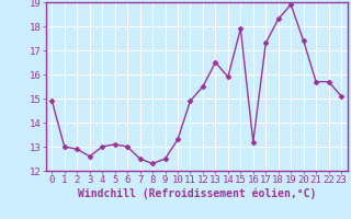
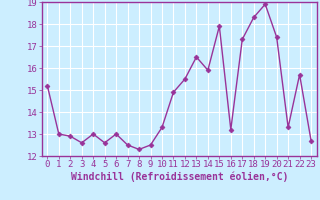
0: 14.9 -> 15.2
5: 13.1 -> 12.6
21: 15.7 -> 13.3
23: 15.1 -> 12.7
